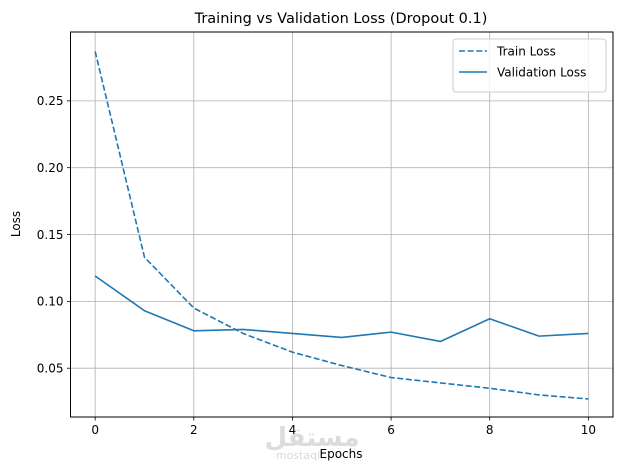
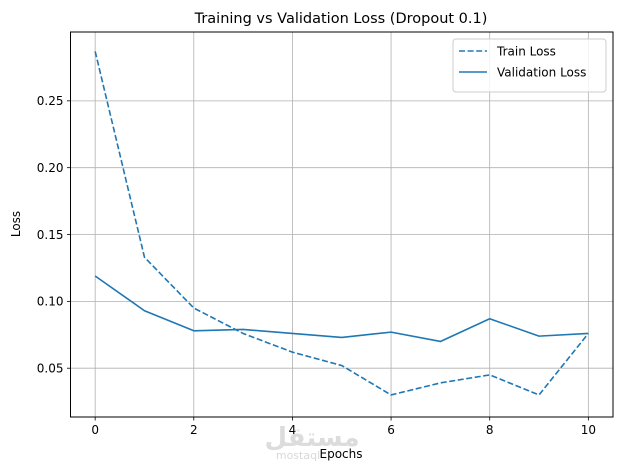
Train Loss/6: 0.043 -> 0.030
Train Loss/8: 0.035 -> 0.045
Train Loss/10: 0.027 -> 0.076
